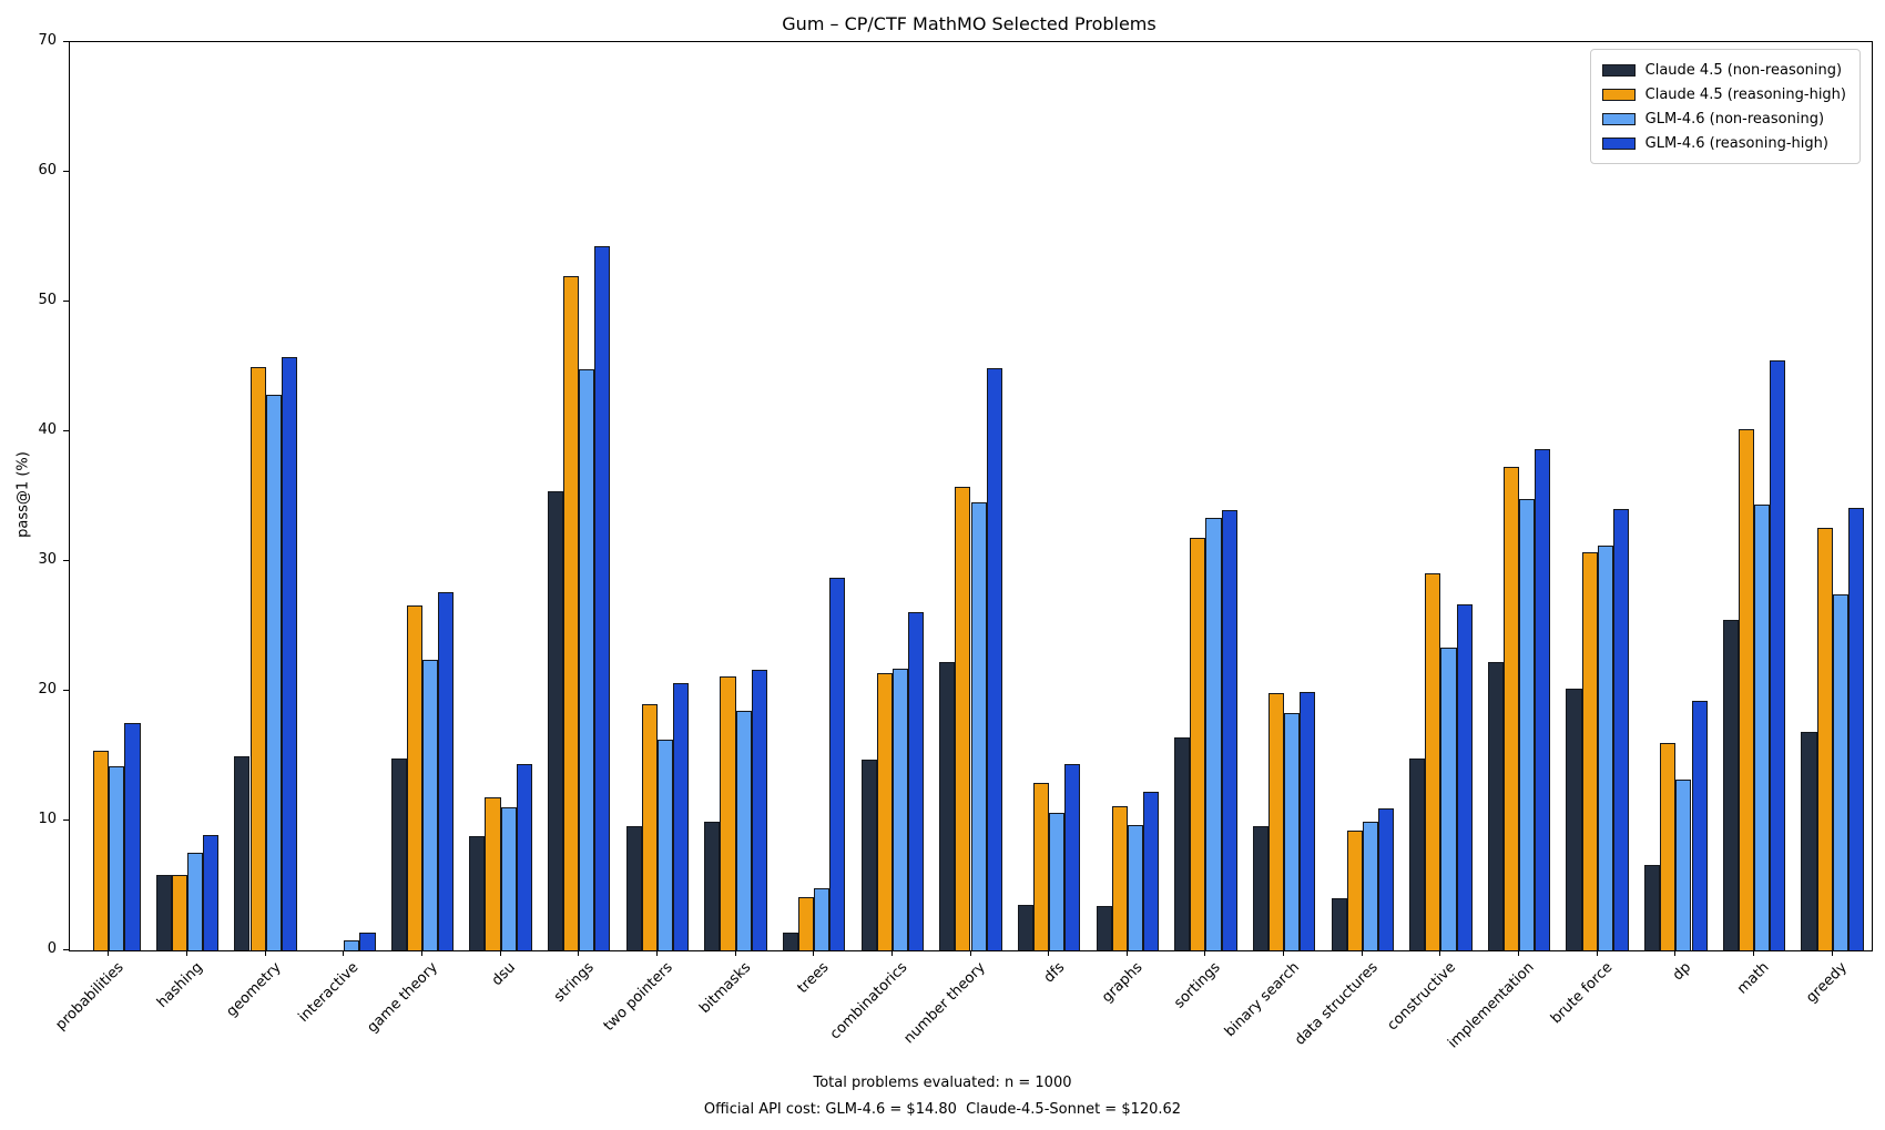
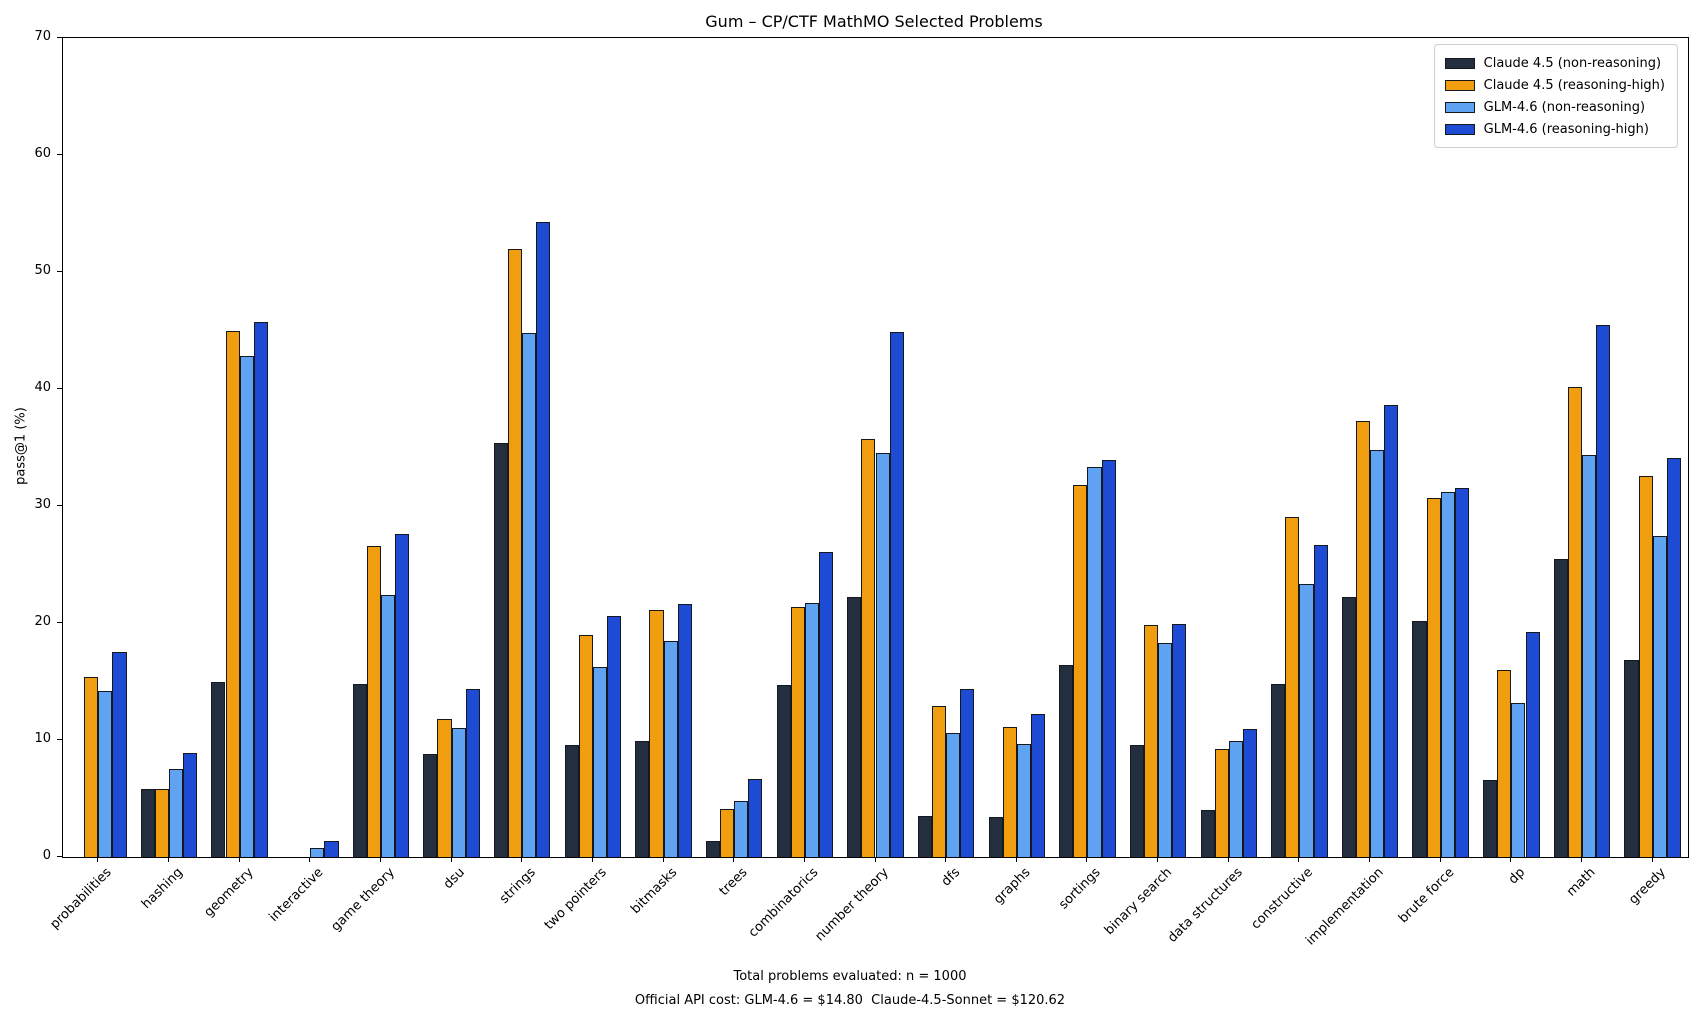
GLM-4.6 (reasoning-high)/trees: 28.7 -> 6.7
GLM-4.6 (reasoning-high)/brute force: 34.0 -> 31.5
